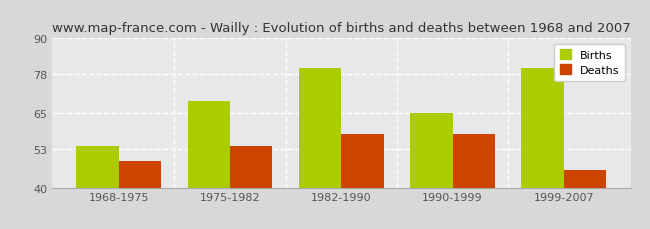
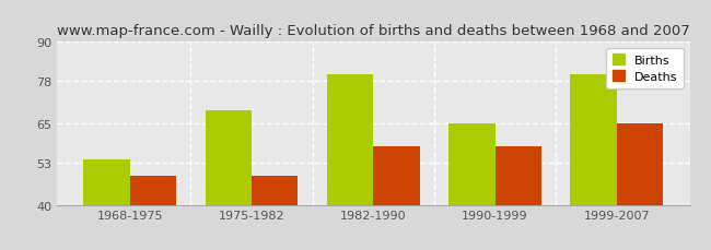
Deaths/1975-1982: 54 -> 49
Deaths/1999-2007: 46 -> 65
